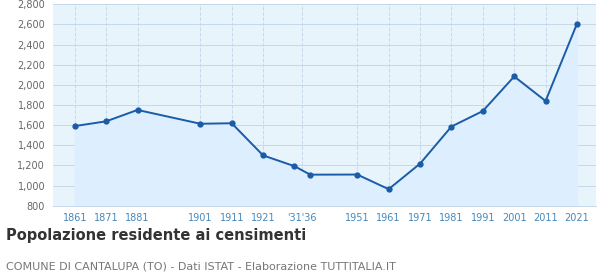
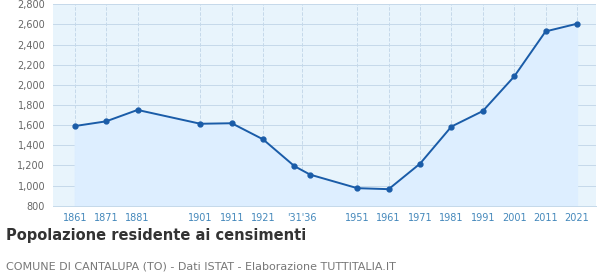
1921: 1,300 -> 1,460
1951: 1,110 -> 980
2011: 1,840 -> 2,530
